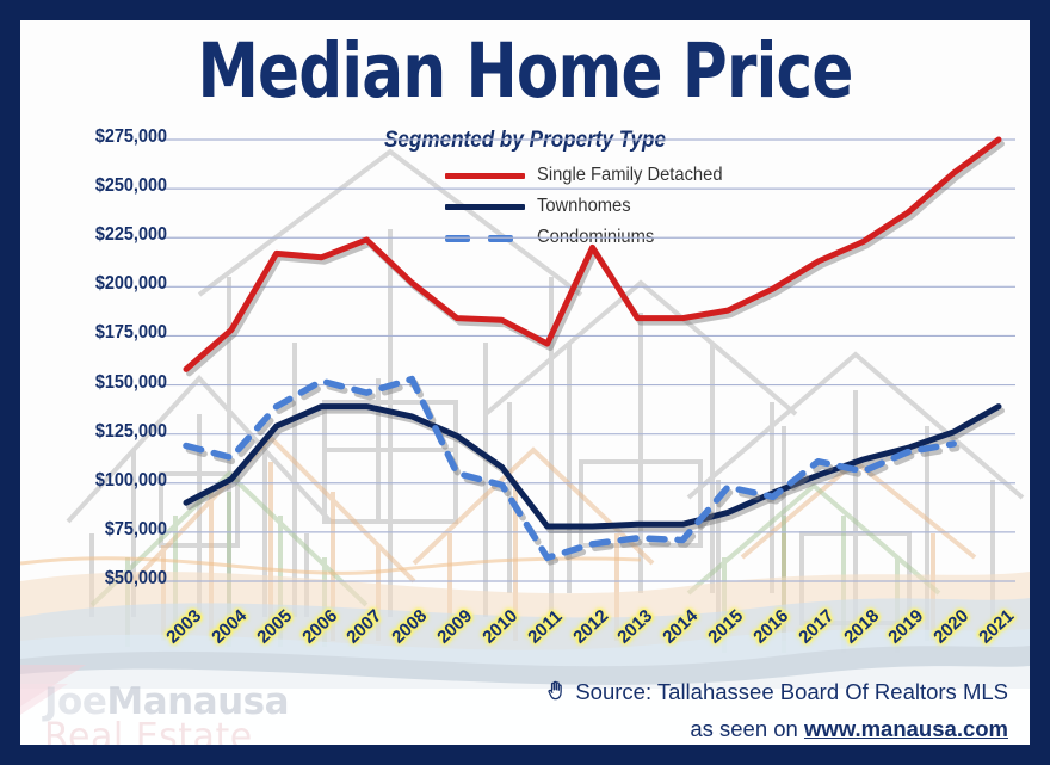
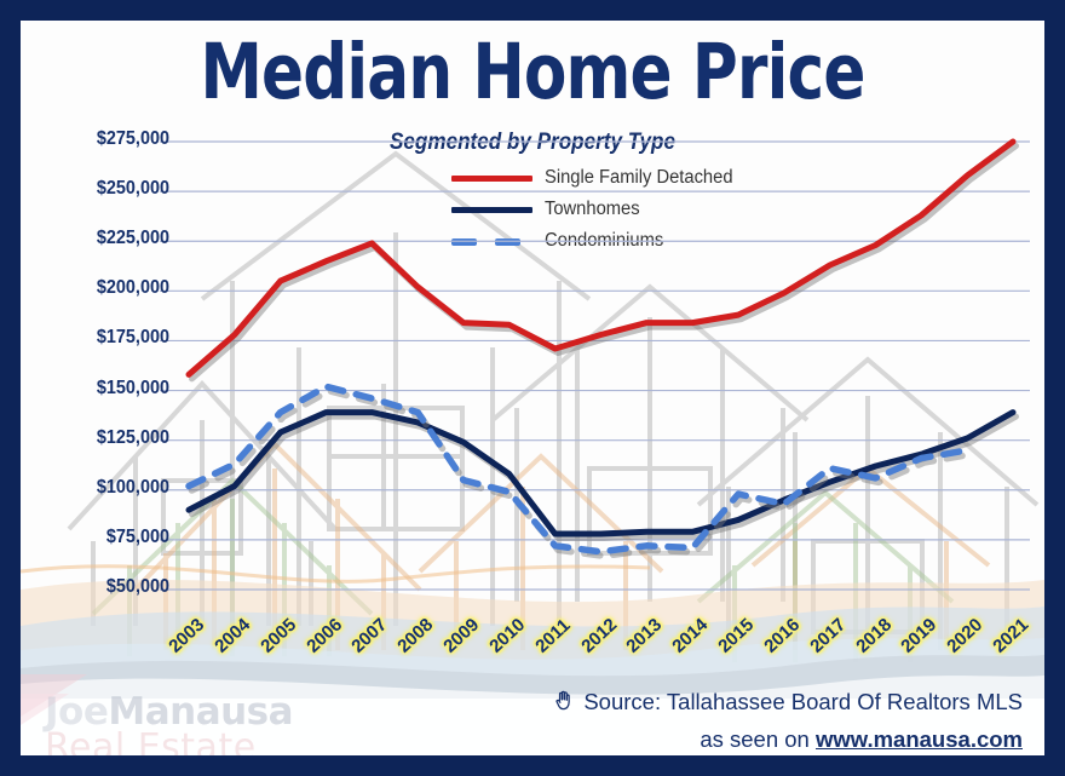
Condominiums/2003: $119000 -> $102000
Single Family Detached/2005: $217000 -> $205000
Condominiums/2008: $153000 -> $139000
Condominiums/2011: $62000 -> $72000
Single Family Detached/2012: $220000 -> $178000
